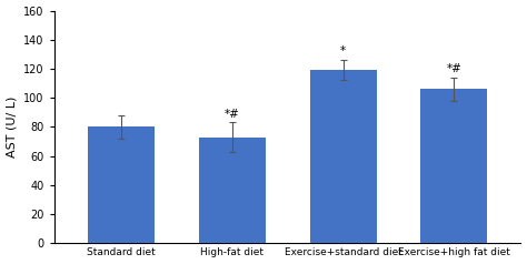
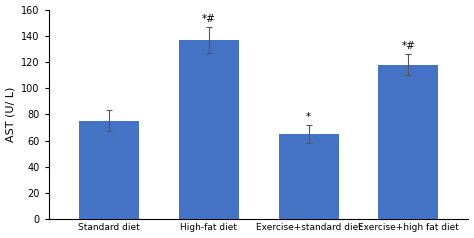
Standard diet: 80 -> 75
High-fat diet: 73 -> 137
Exercise+standard diet: 119 -> 65
Exercise+high fat diet: 106 -> 118
